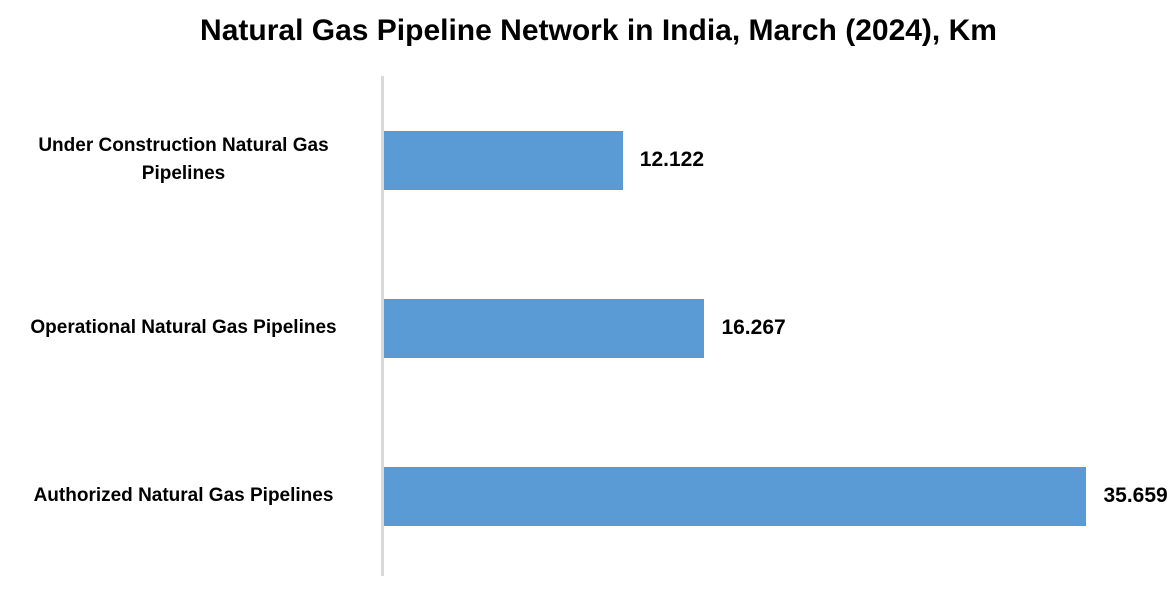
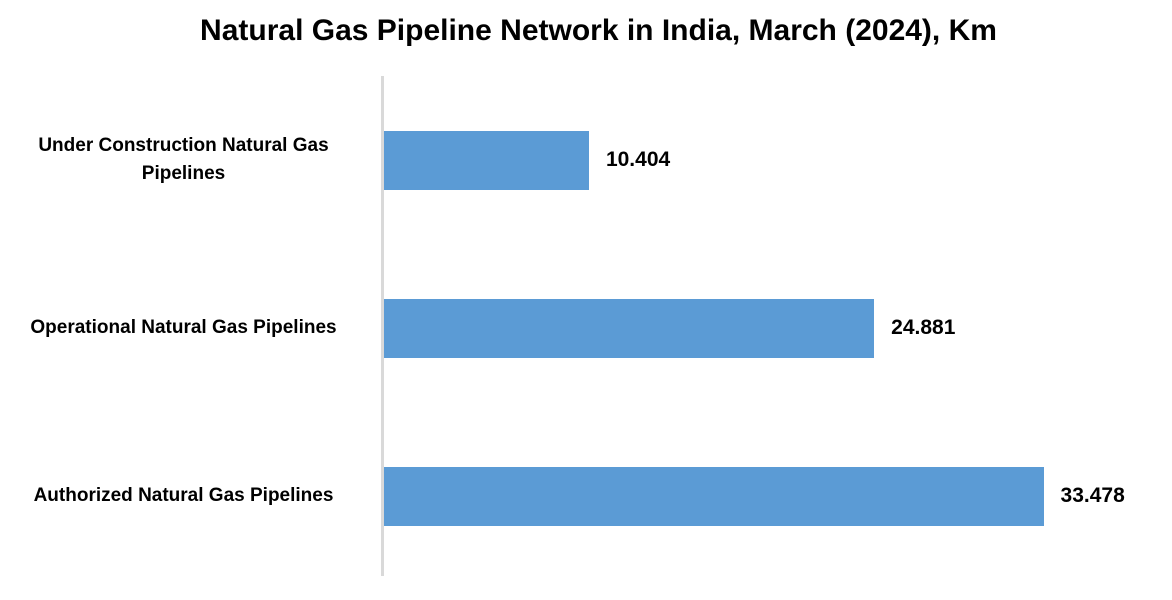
Under Construction Natural Gas Pipelines: 12.122 -> 10.404
Operational Natural Gas Pipelines: 16.267 -> 24.881
Authorized Natural Gas Pipelines: 35.659 -> 33.478
